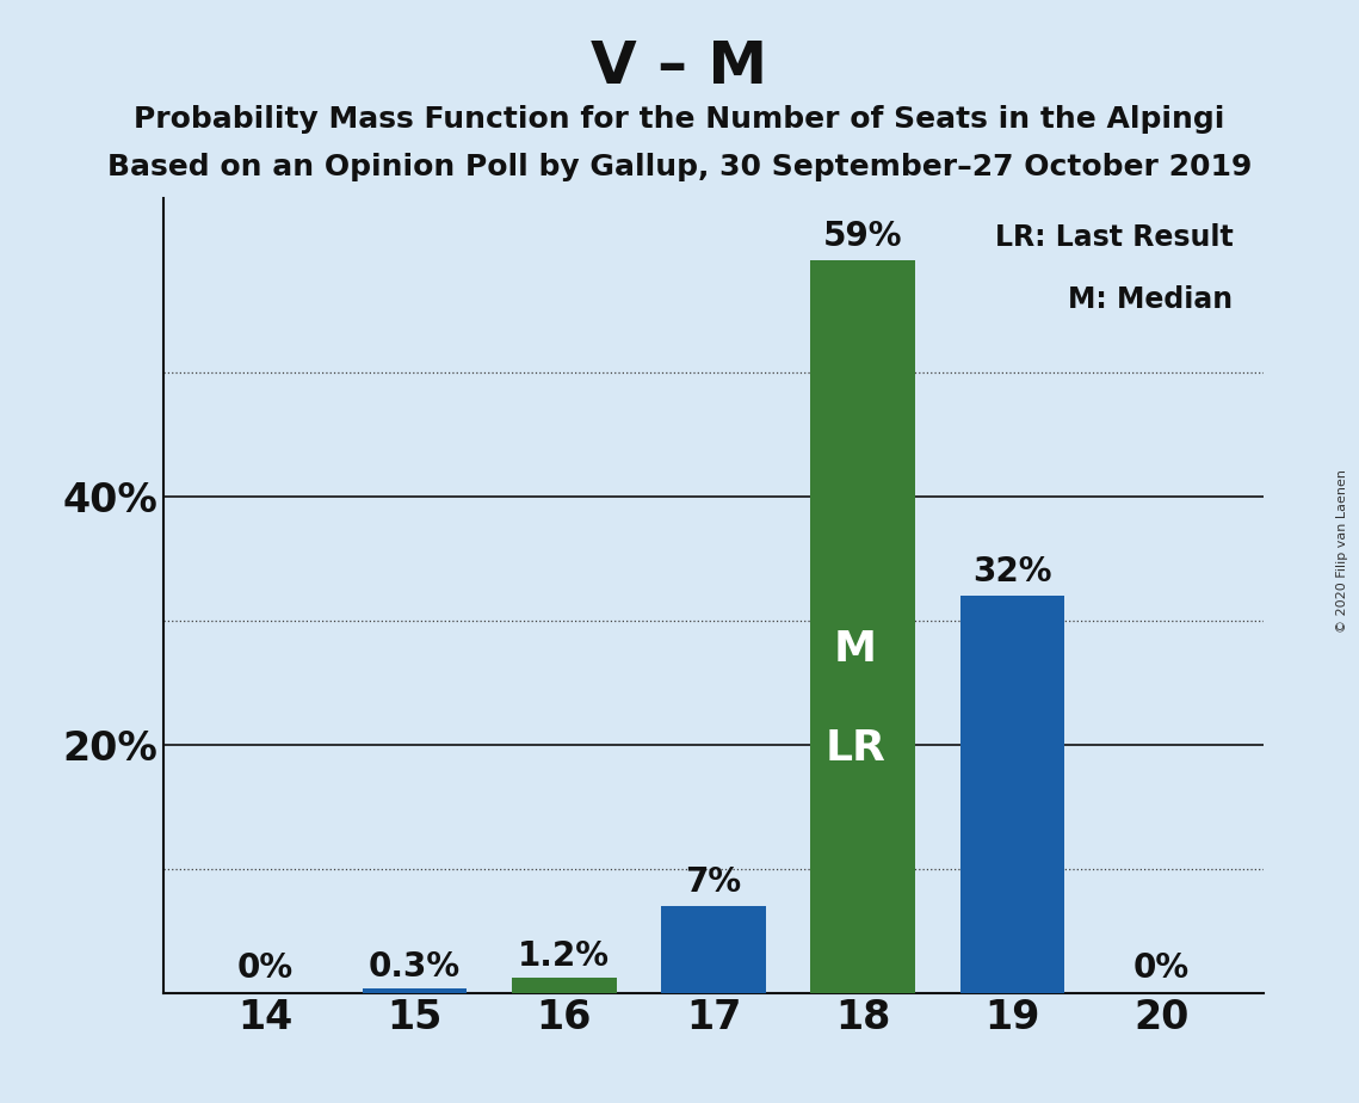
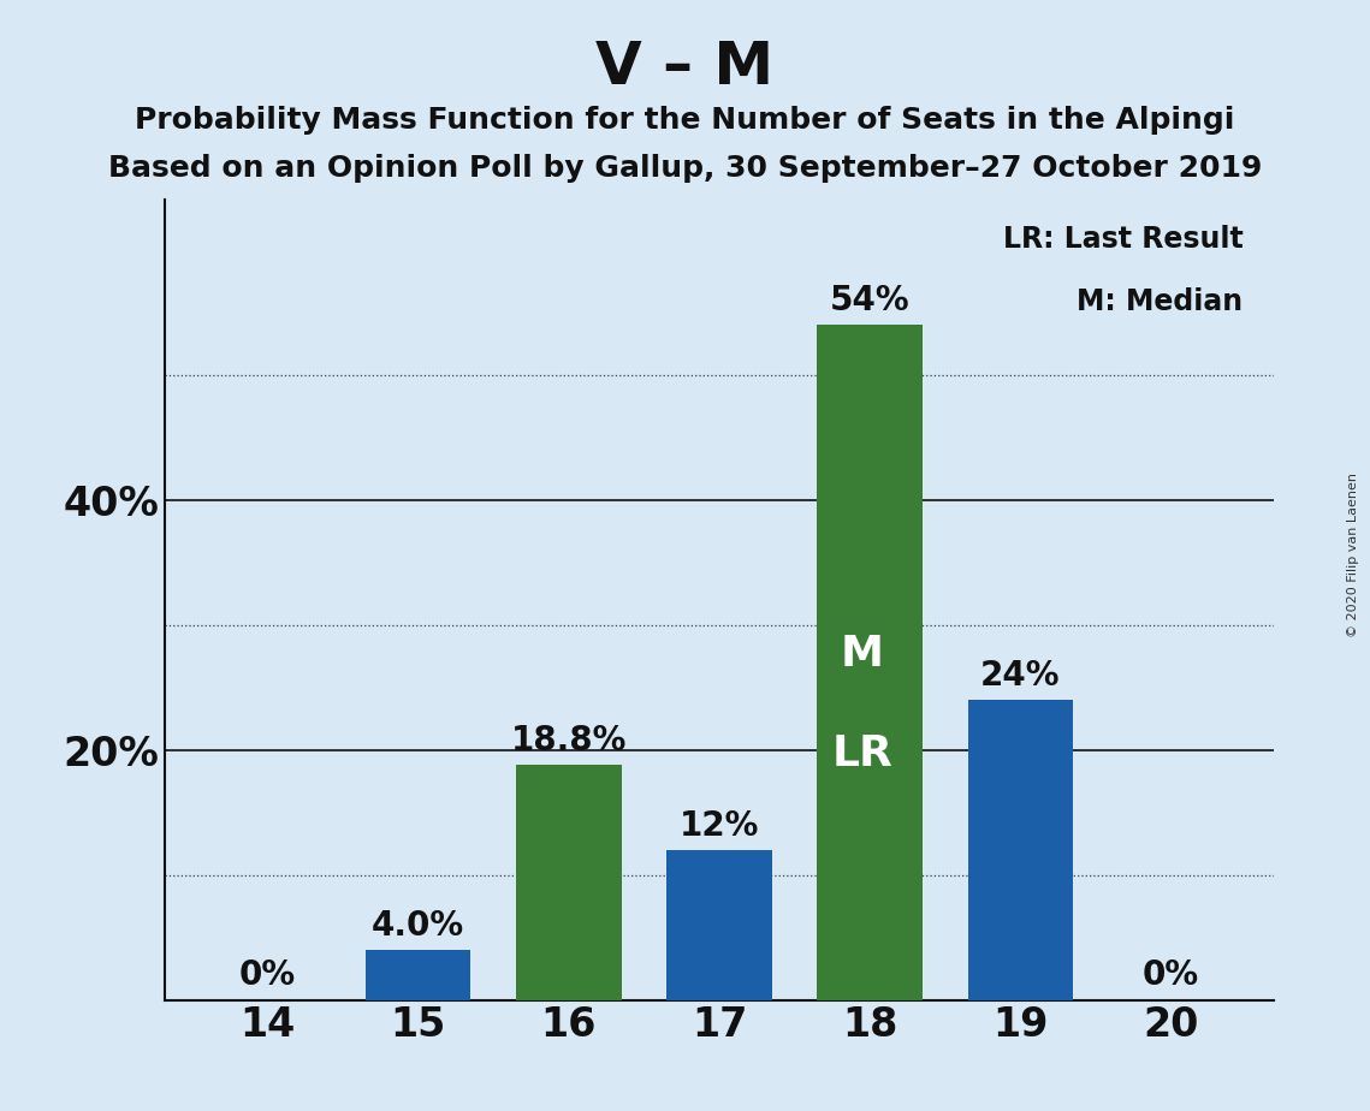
15: 0.3% -> 4.0%
16: 1.2% -> 18.8%
17: 7% -> 12%
18: 59% -> 54%
19: 32% -> 24%
